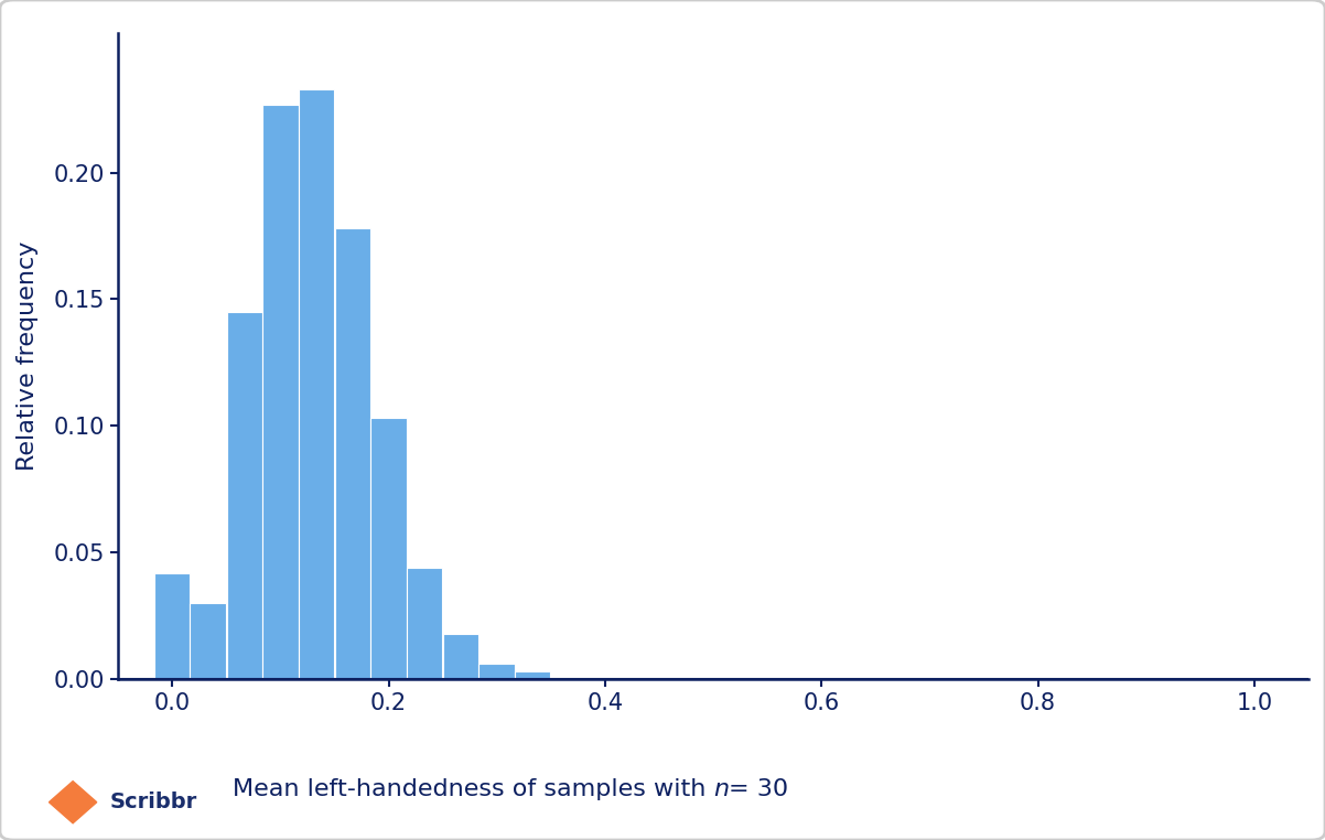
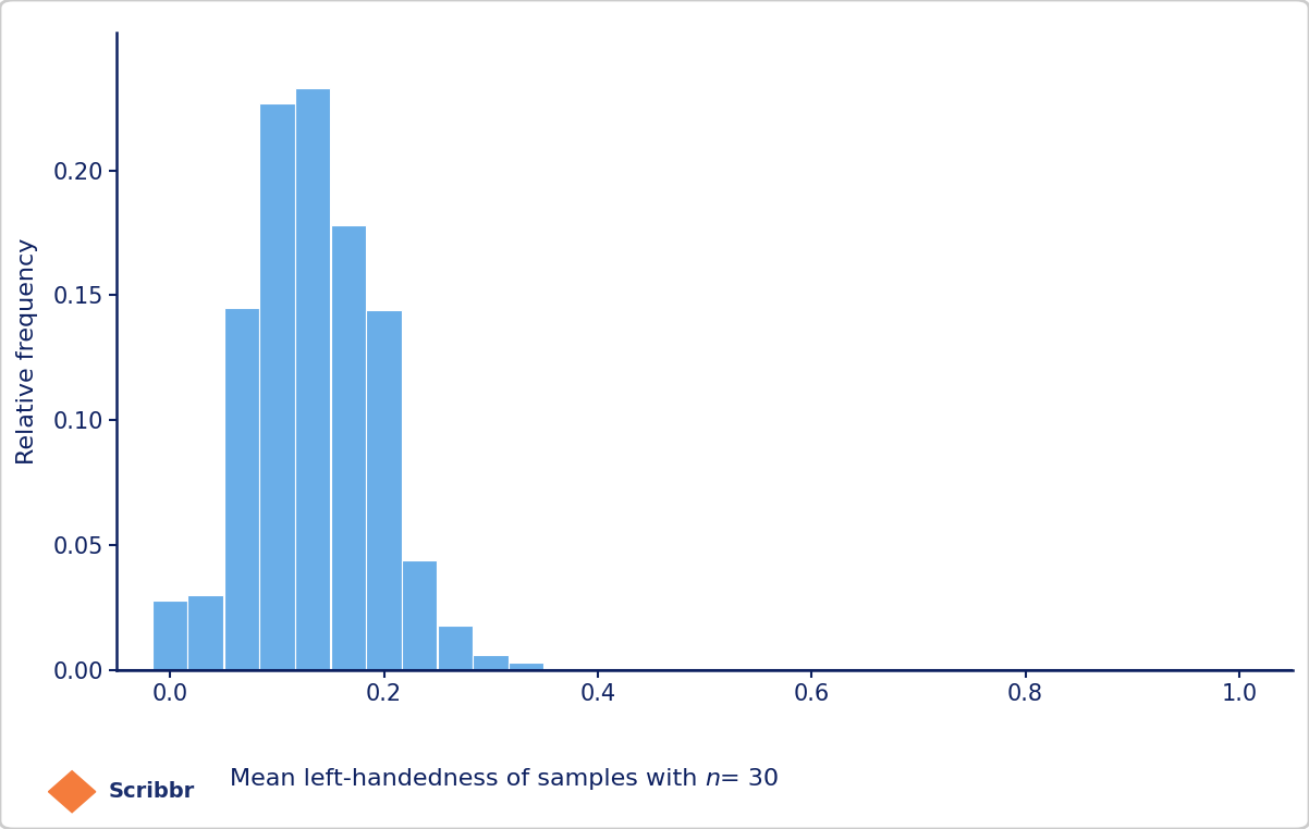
0.0: 0.042 -> 0.028
0.2: 0.103 -> 0.144
